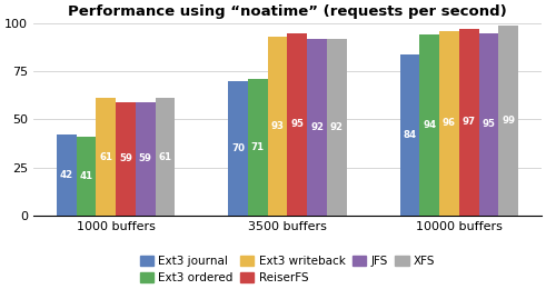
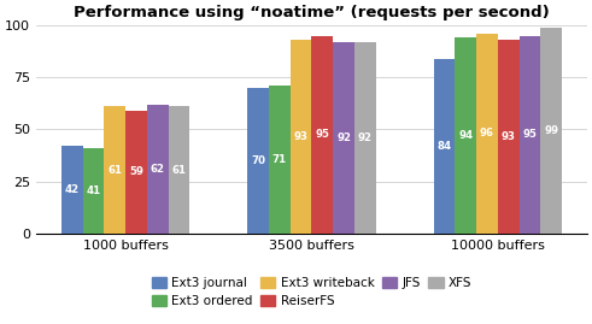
JFS/1000 buffers: 59 -> 62
ReiserFS/10000 buffers: 97 -> 93
